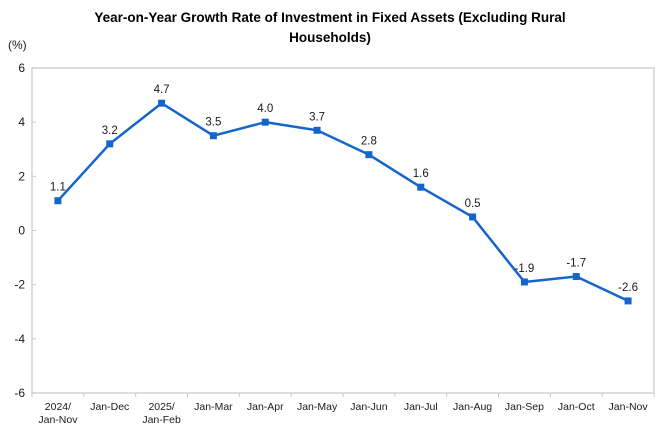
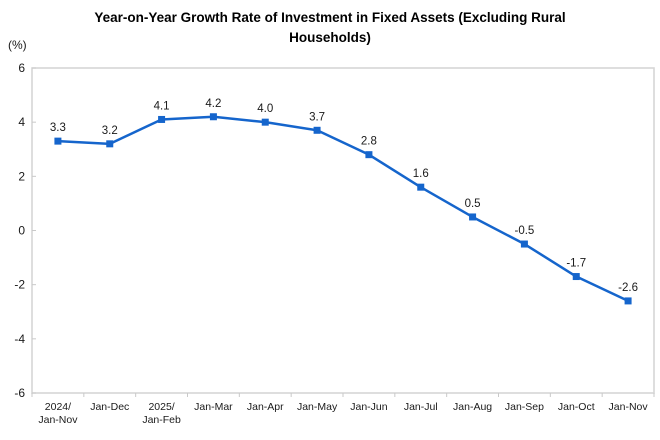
2024/ Jan-Nov: 1.1 -> 3.3
2025/ Jan-Feb: 4.7 -> 4.1
Jan-Mar: 3.5 -> 4.2
Jan-Sep: -1.9 -> -0.5
